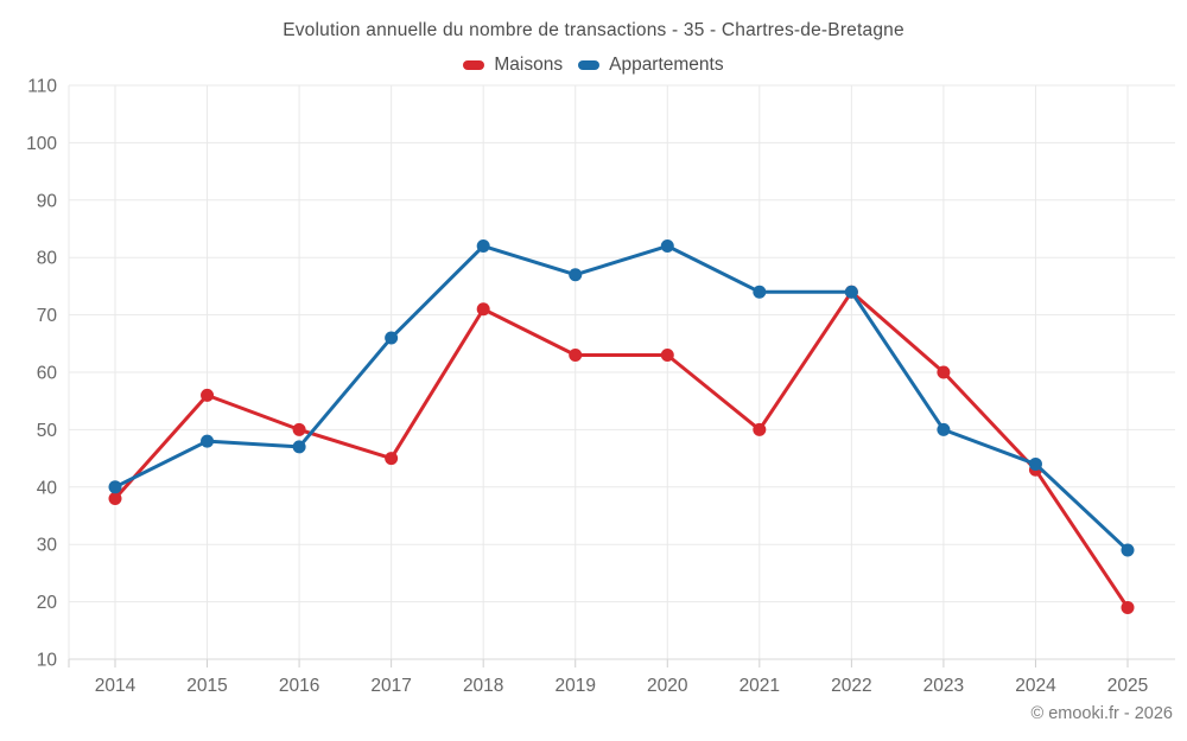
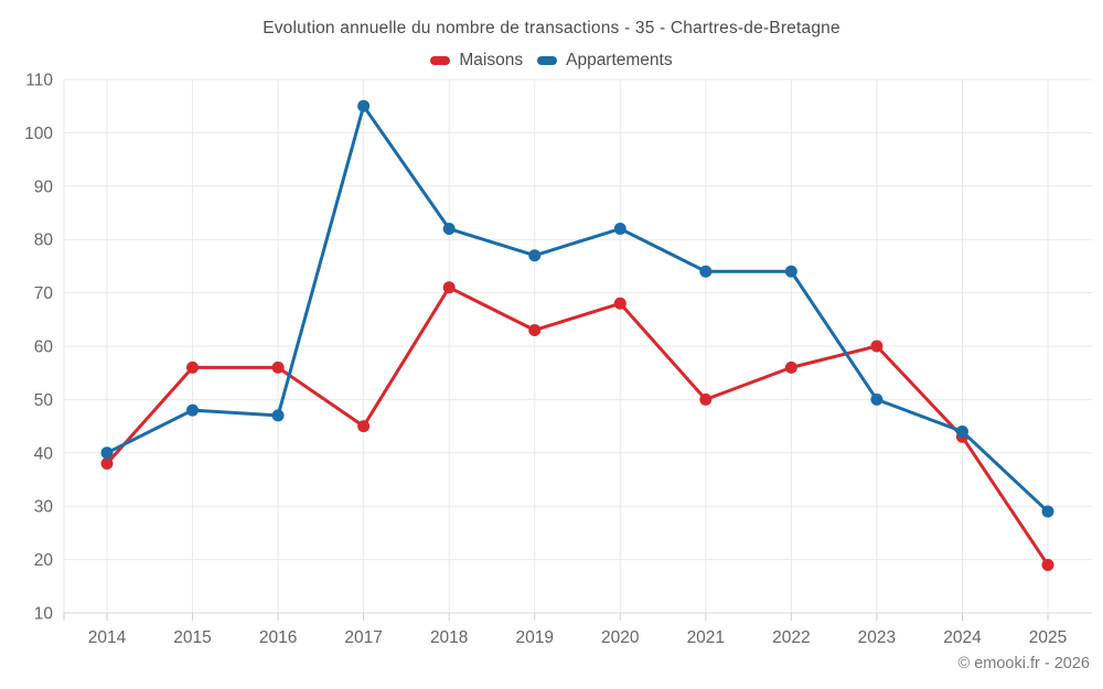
Maisons/2016: 50 -> 56
Appartements/2017: 66 -> 105
Maisons/2020: 63 -> 68
Maisons/2022: 74 -> 56
